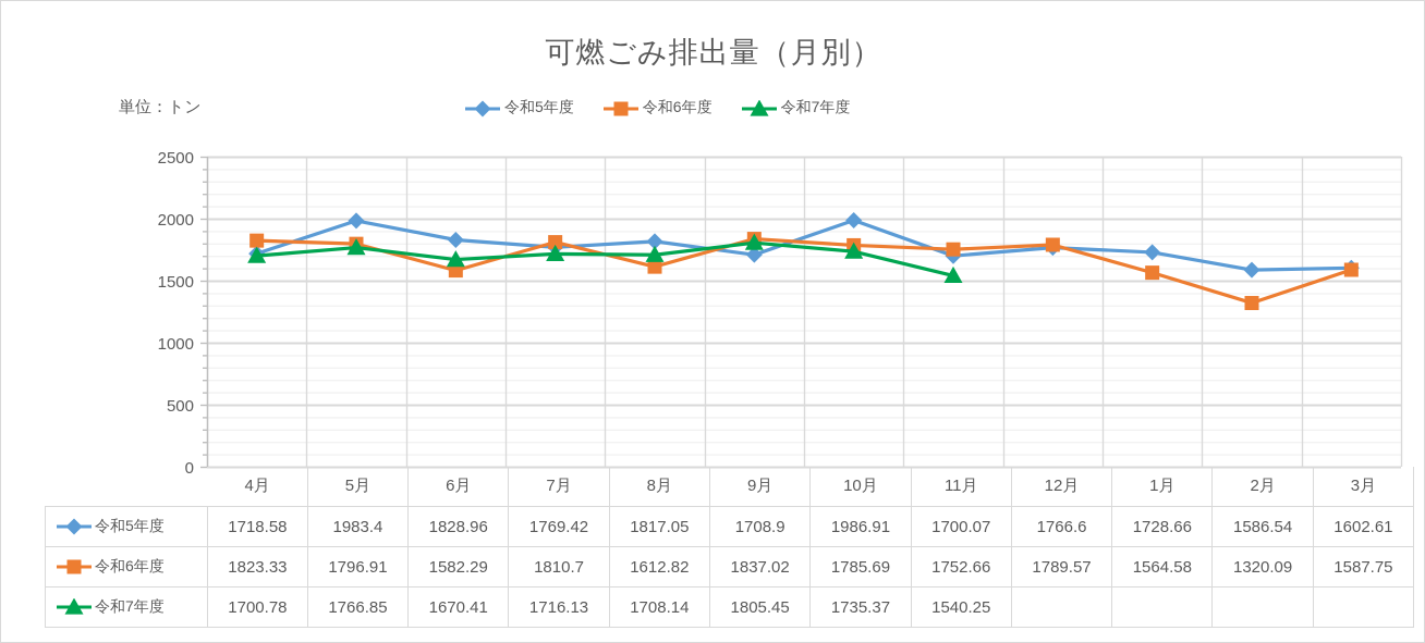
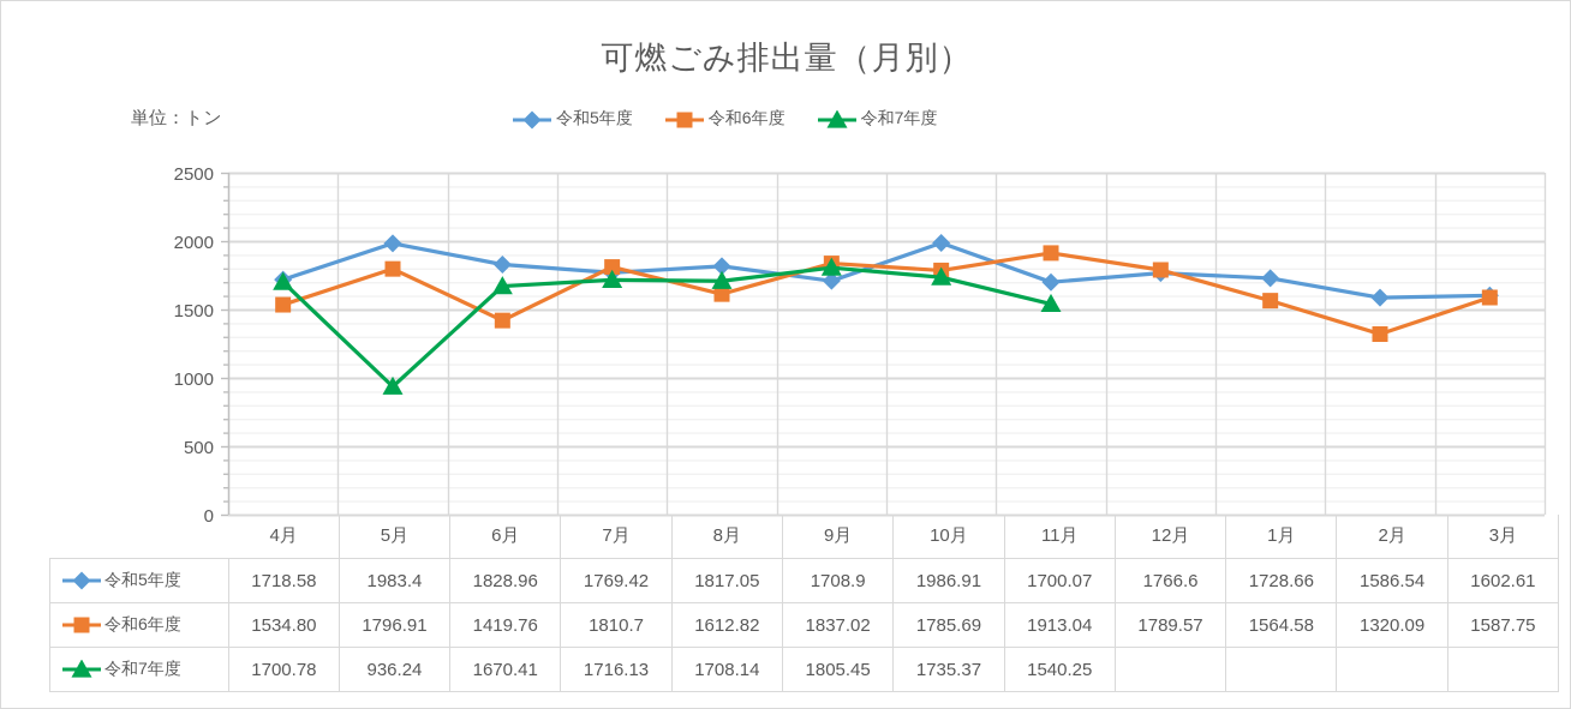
令和6年度/4月: 1823.33 -> 1534.80
令和7年度/5月: 1766.85 -> 936.24
令和6年度/6月: 1582.29 -> 1419.76
令和6年度/11月: 1752.66 -> 1913.04
